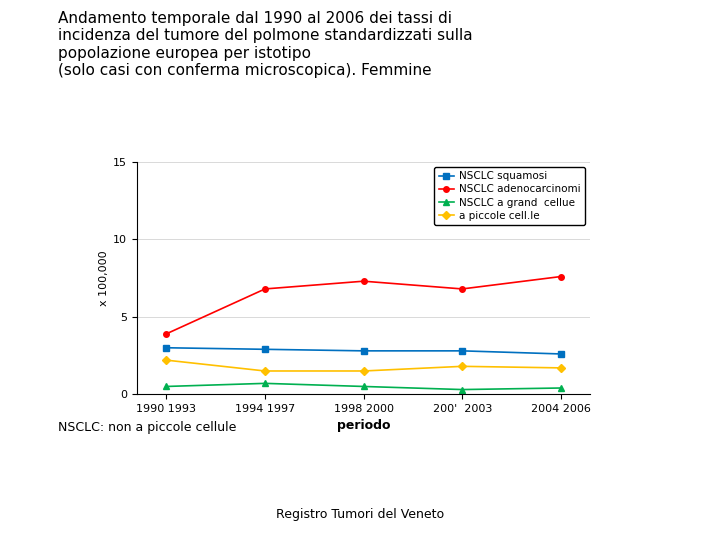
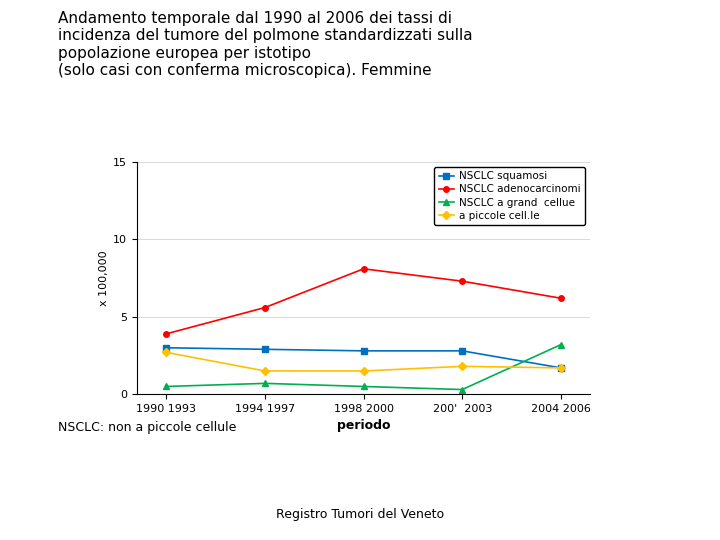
a piccole cell.le/1990 1993: 2.2 -> 2.7
NSCLC adenocarcinomi/1994 1997: 6.8 -> 5.6
NSCLC adenocarcinomi/1998 2000: 7.3 -> 8.1
NSCLC adenocarcinomi/200' 2003: 6.8 -> 7.3
NSCLC squamosi/2004 2006: 2.6 -> 1.7
NSCLC adenocarcinomi/2004 2006: 7.6 -> 6.2
NSCLC a grand cellue/2004 2006: 0.4 -> 3.2
